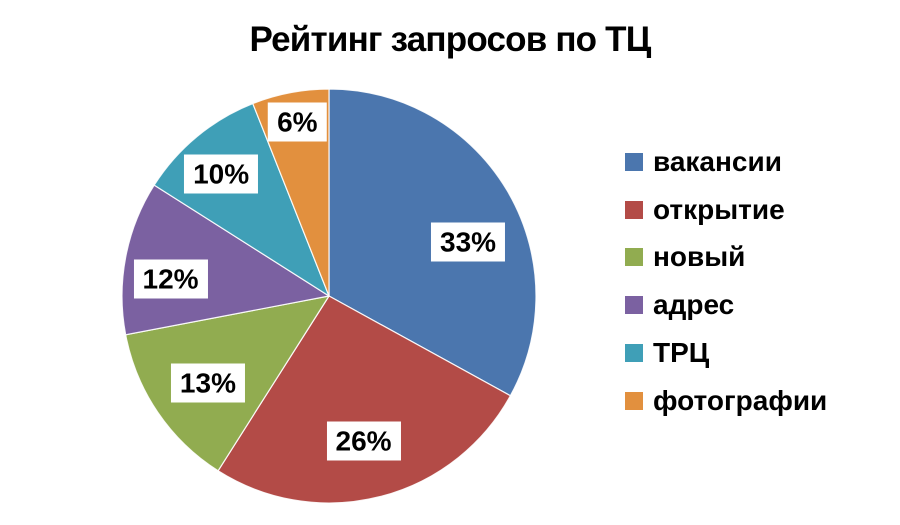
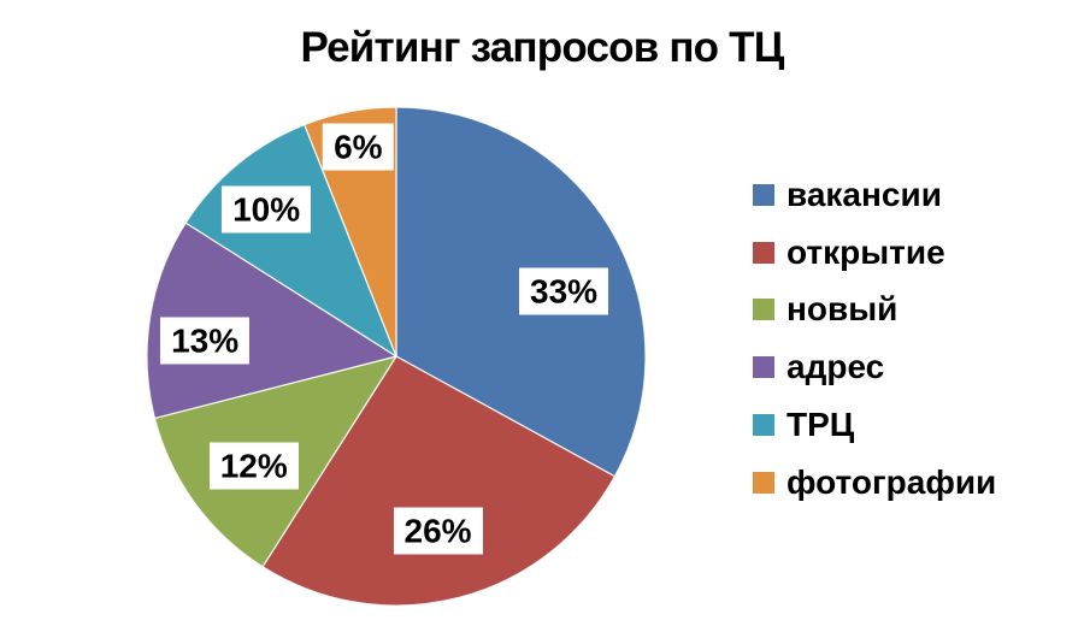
новый: 13% -> 12%
адрес: 12% -> 13%
